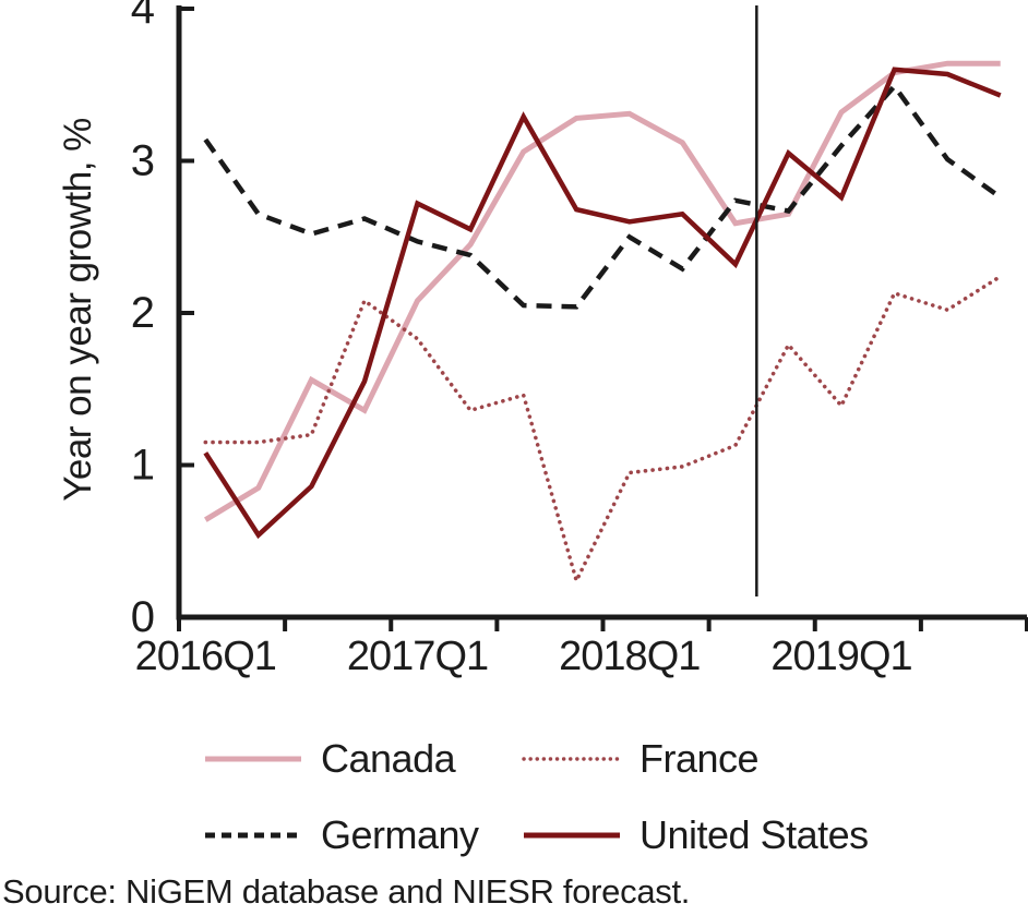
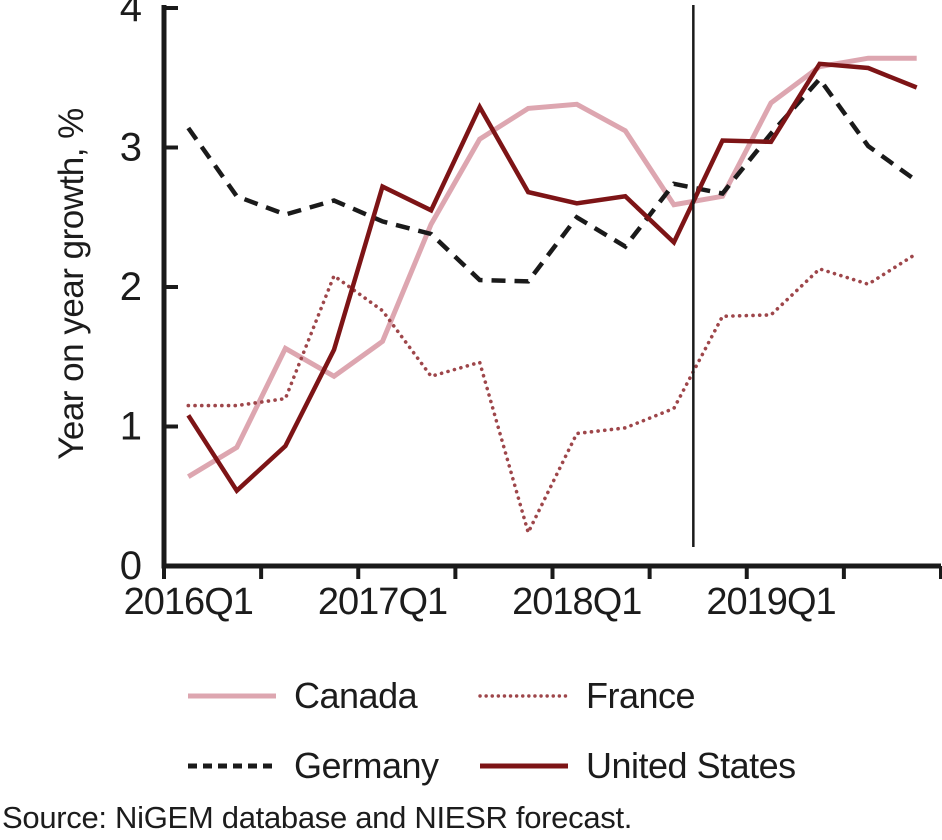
Canada/2017Q1: 2.08 -> 1.61
France/2019Q1: 1.39 -> 1.80
United States/2019Q1: 2.76 -> 3.04
